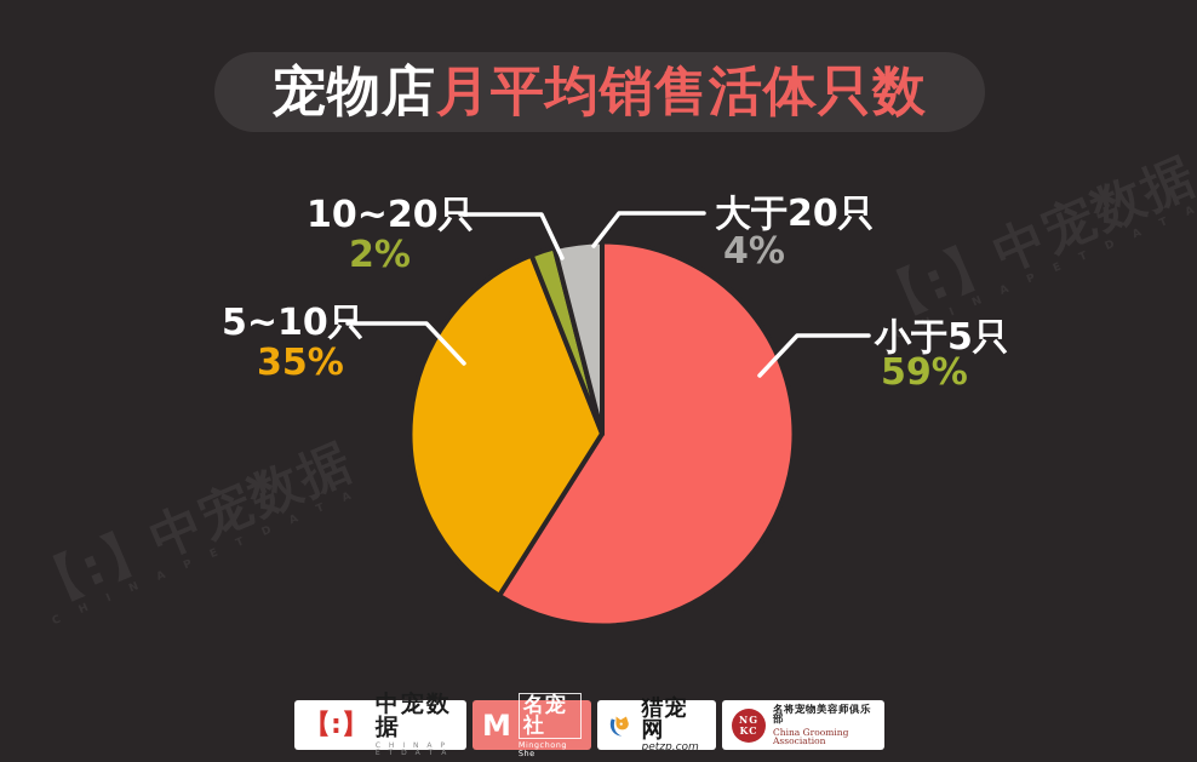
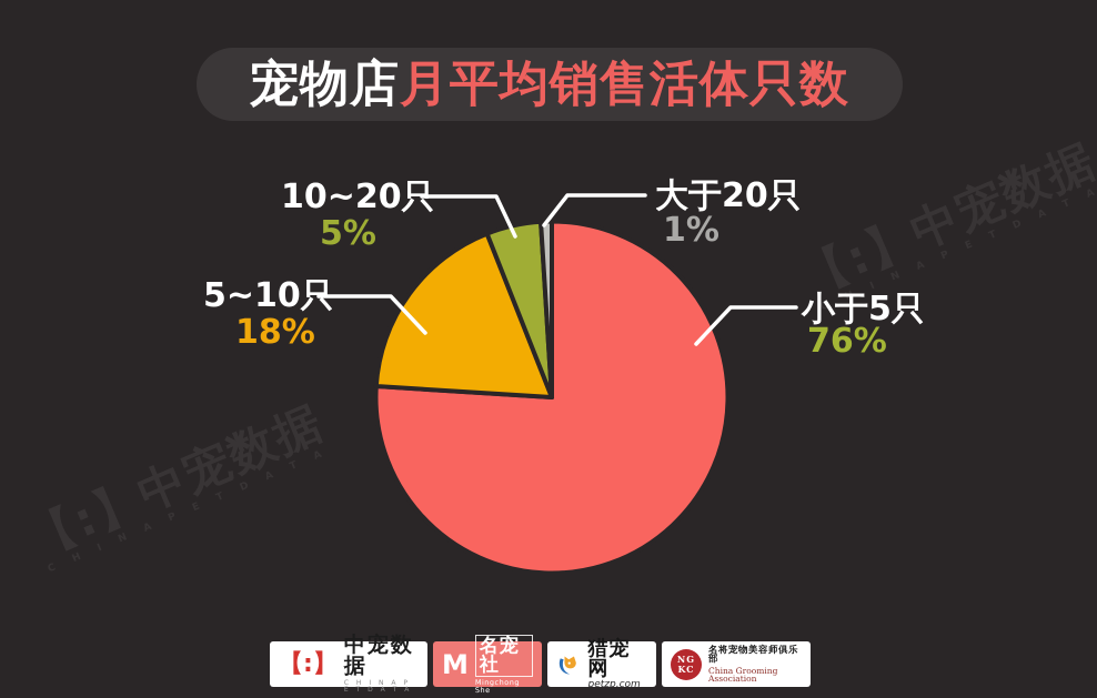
小于5只: 59% -> 76%
5~10只: 35% -> 18%
10~20只: 2% -> 5%
大于20只: 4% -> 1%
